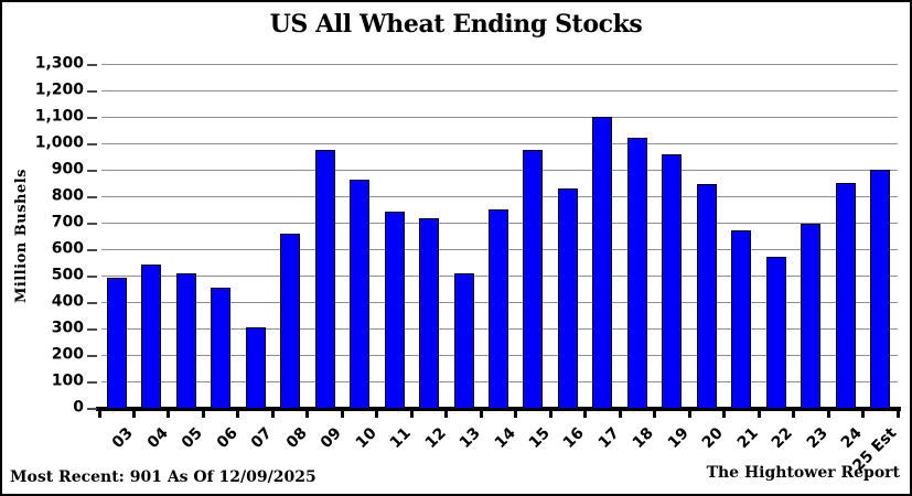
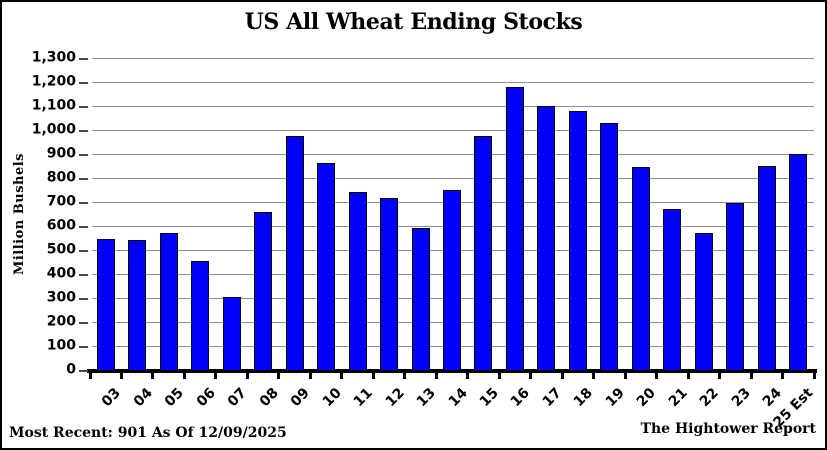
03: 490 -> 550
05: 510 -> 570
13: 510 -> 590
16: 830 -> 1180
18: 1020 -> 1080
19: 960 -> 1030
